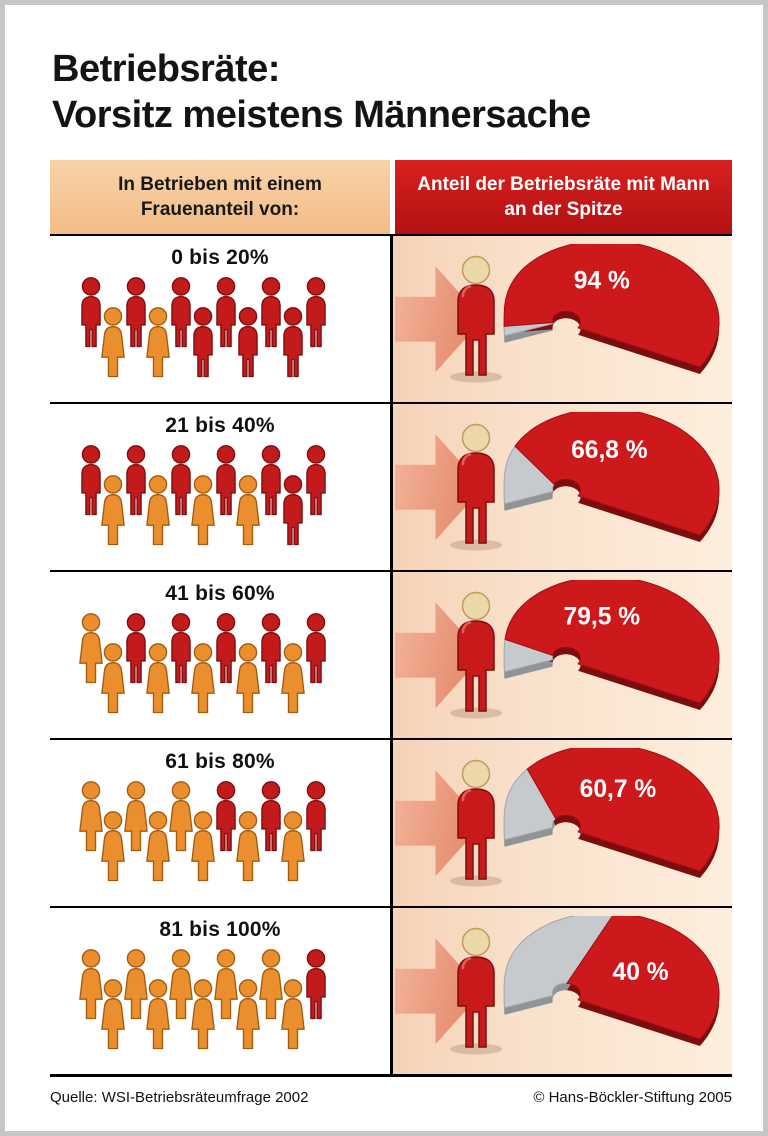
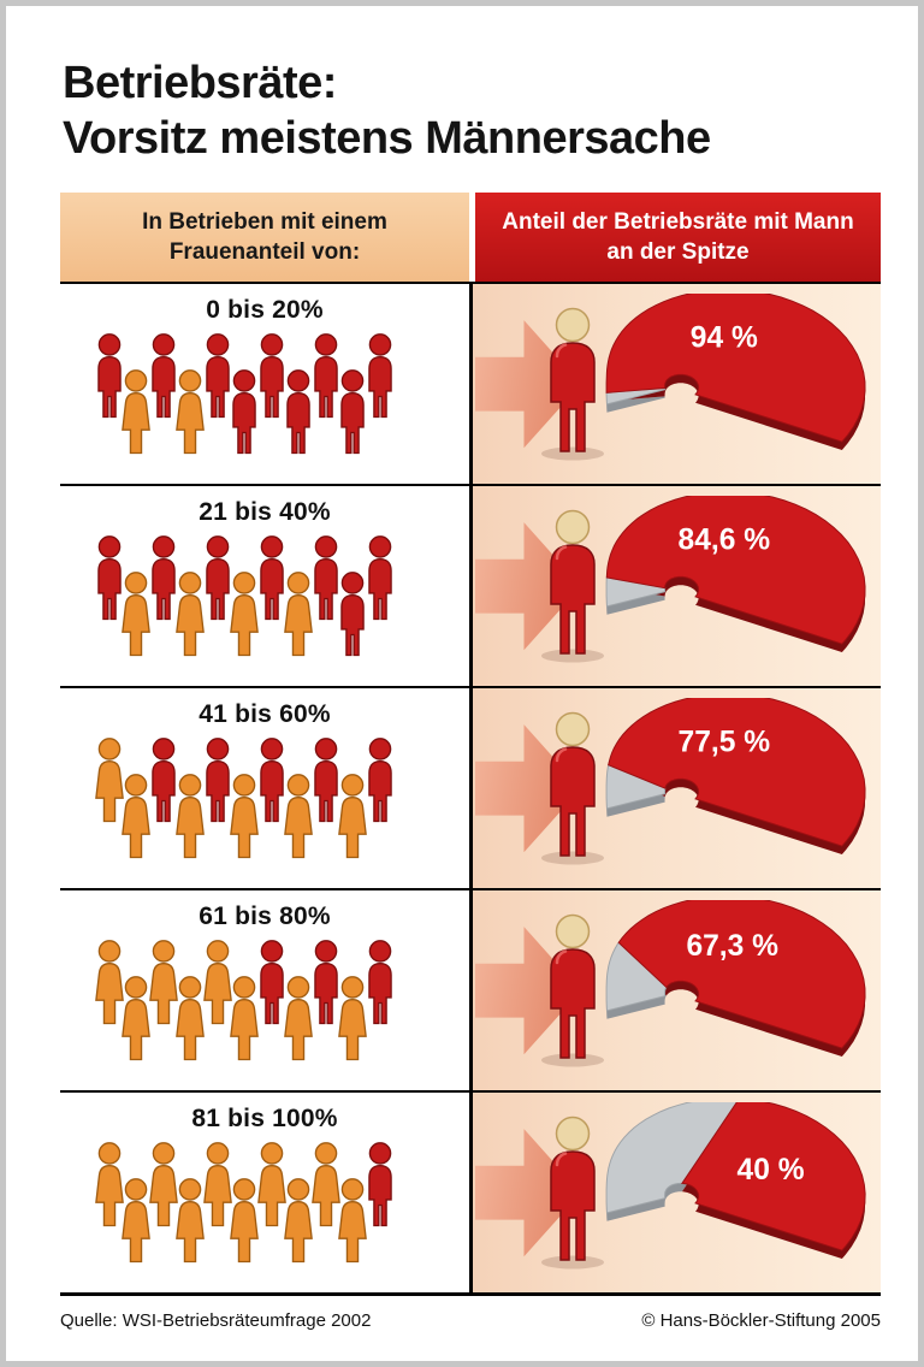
21 bis 40%: 66,8 -> 84,6
41 bis 60%: 79,5 -> 77,5
61 bis 80%: 60,7 -> 67,3
